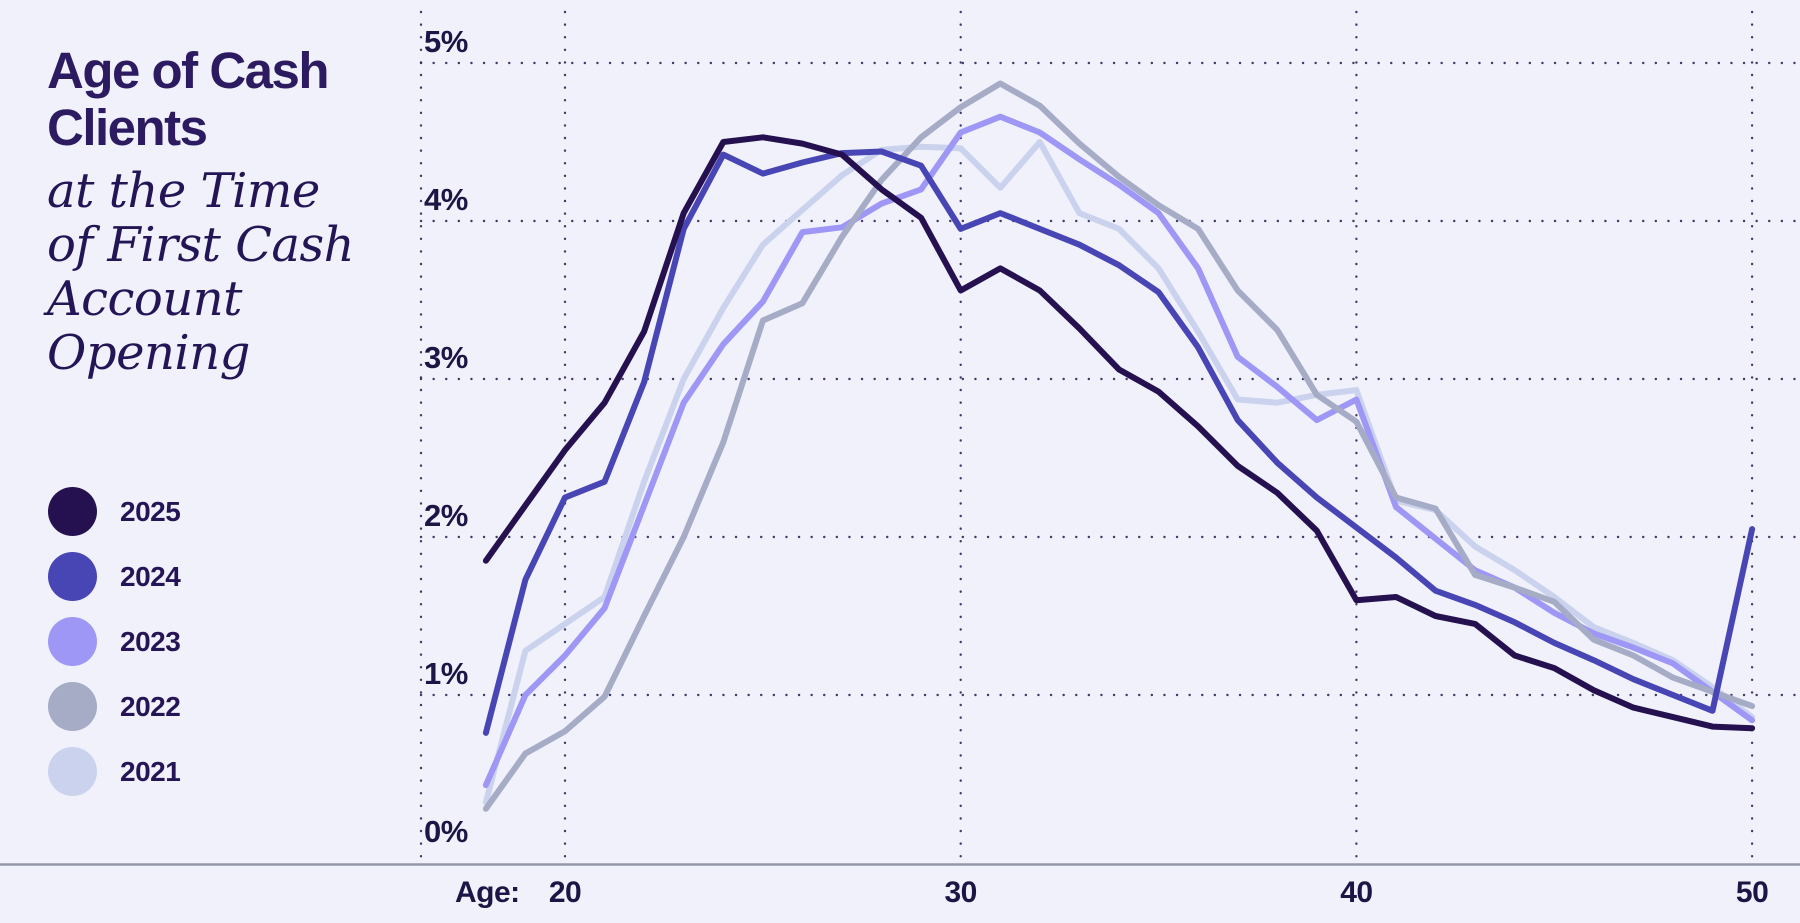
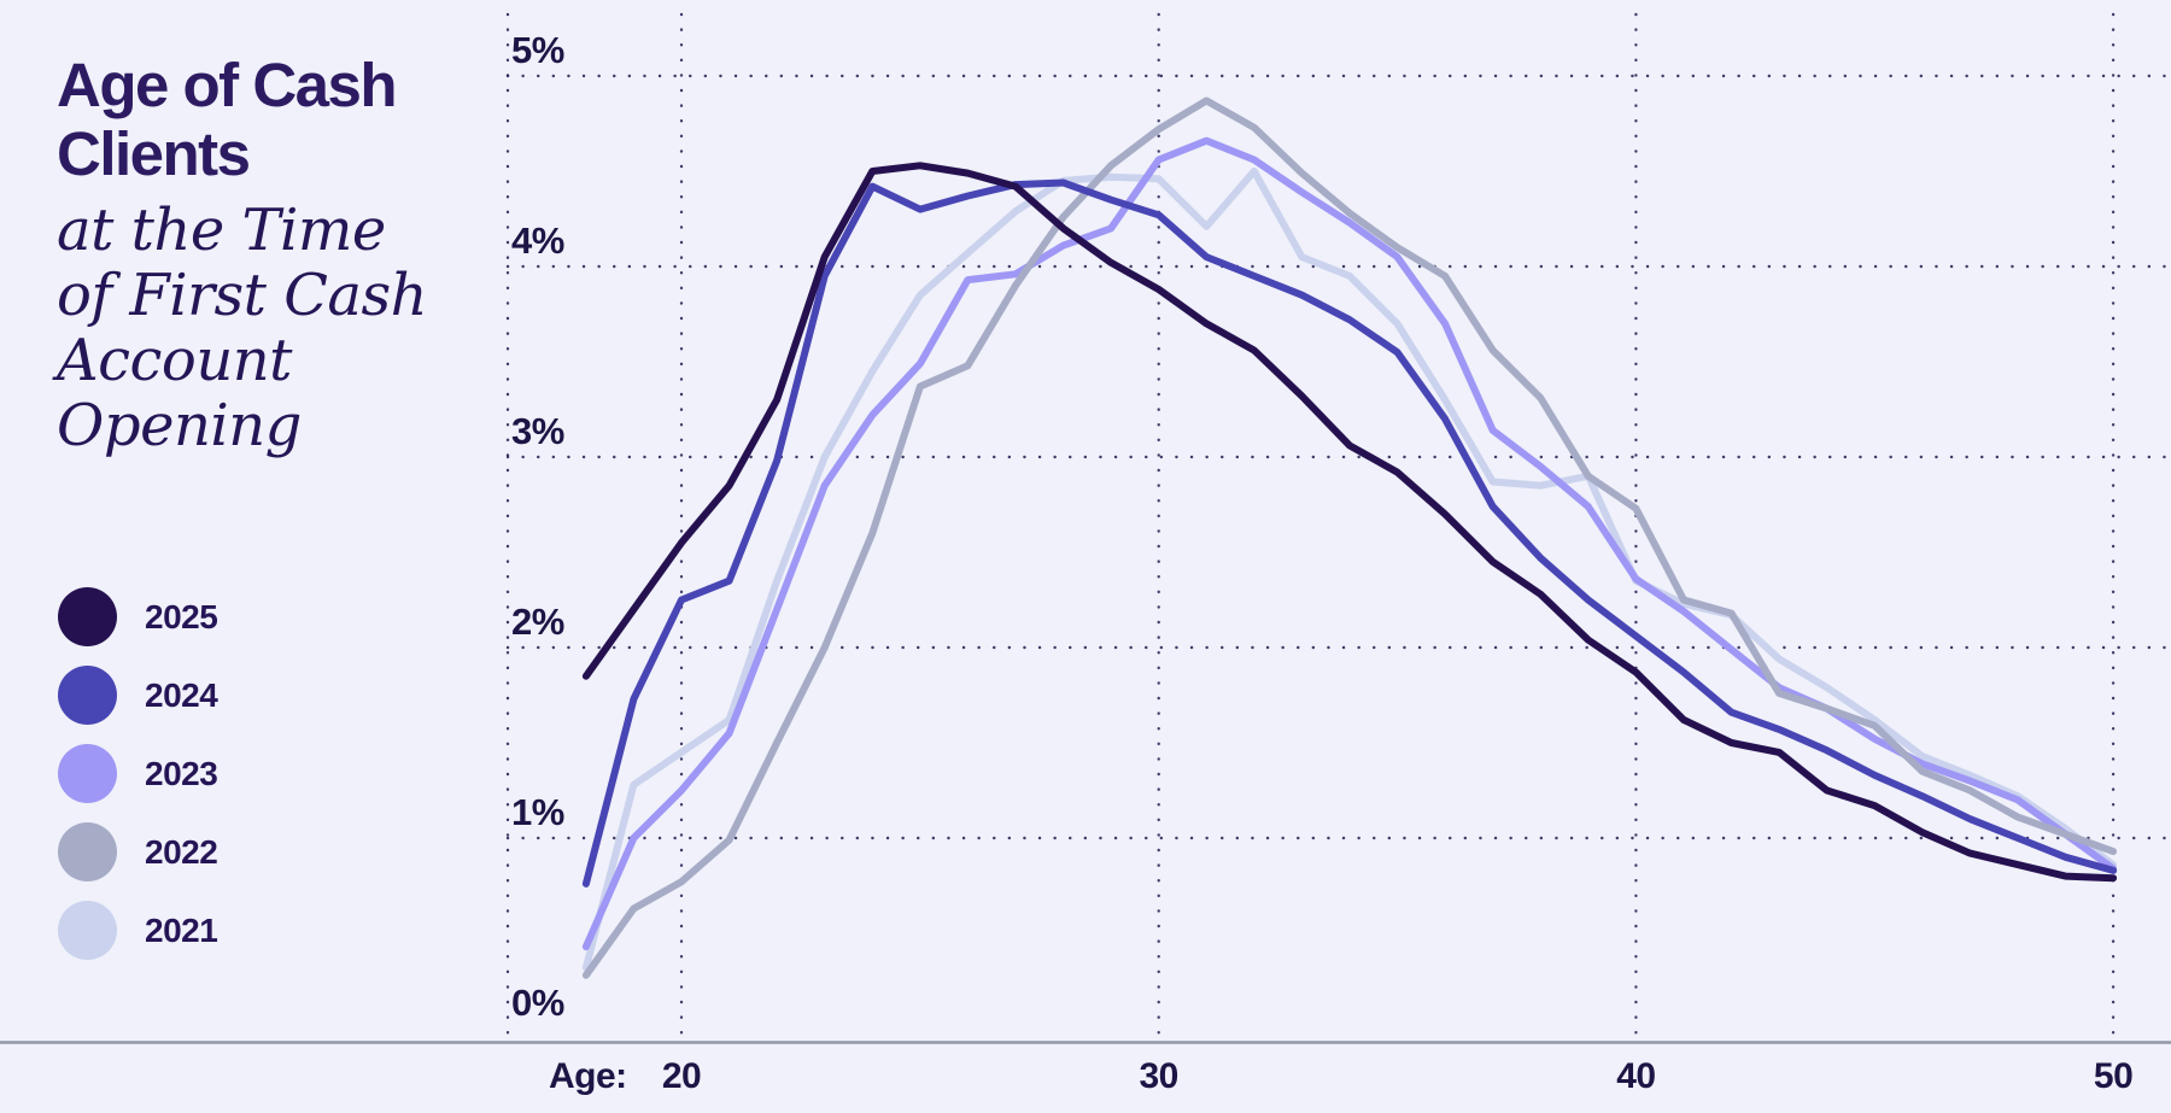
2025/30: 3.56% -> 3.88%
2024/30: 3.95% -> 4.27%
2025/40: 1.60% -> 1.87%
2023/40: 2.87% -> 2.36%
2021/40: 2.93% -> 2.35%
2024/50: 2.05% -> 0.83%
